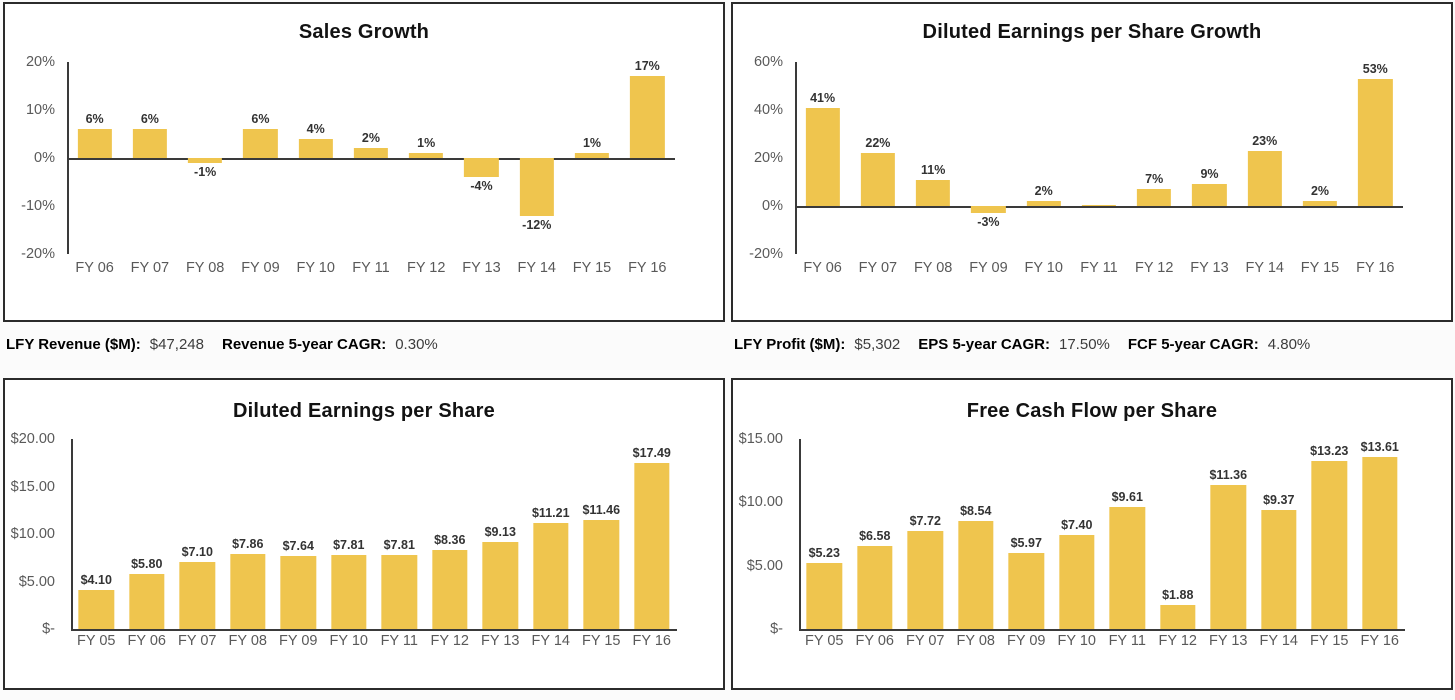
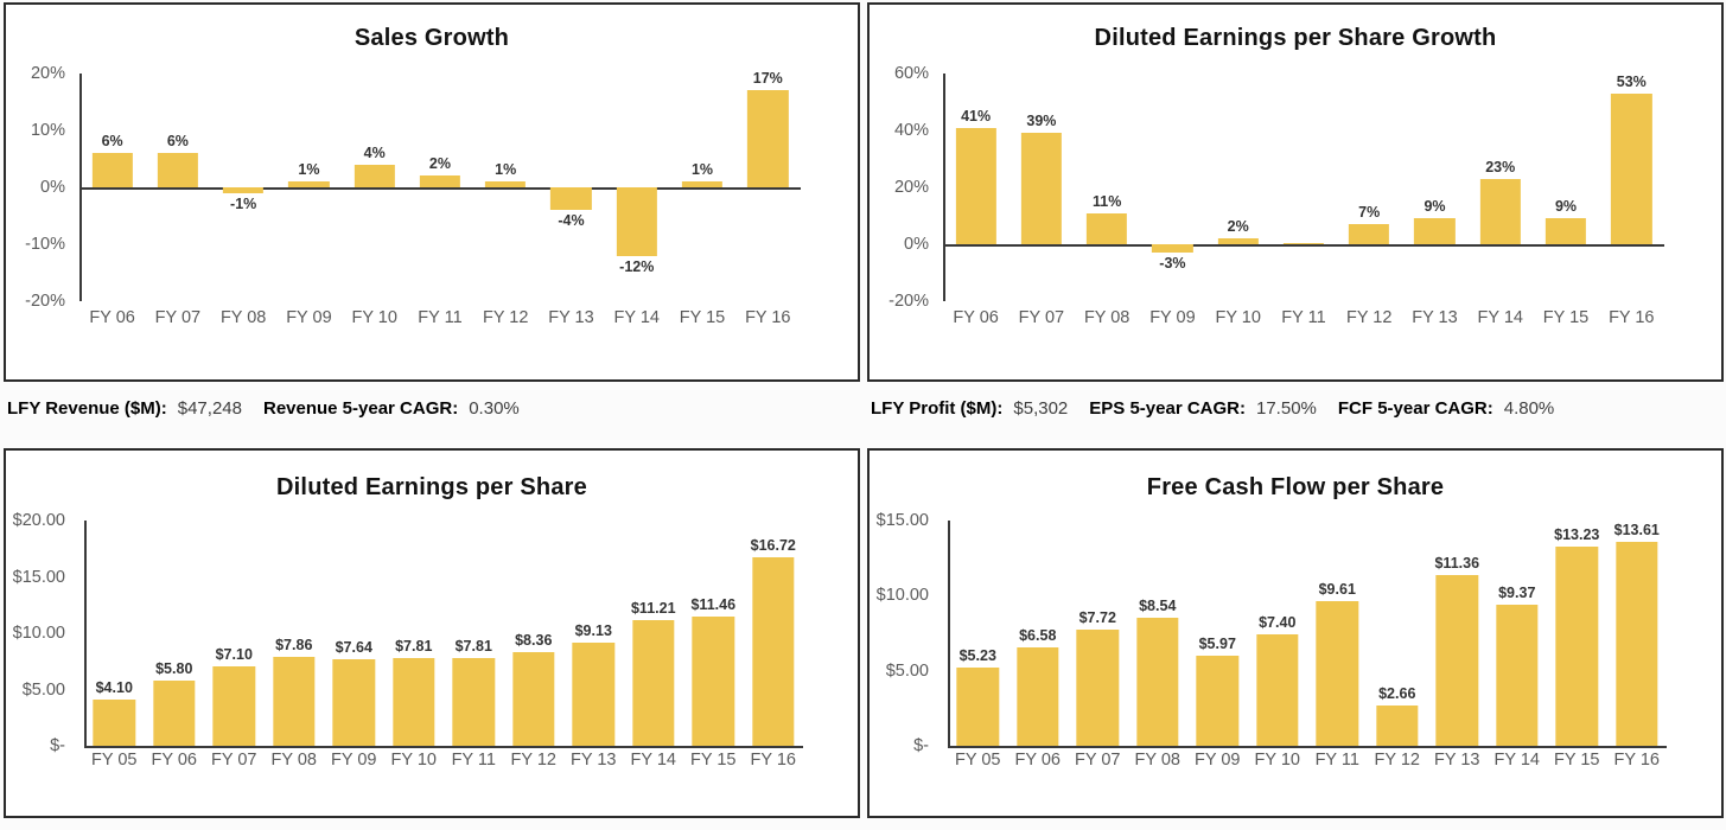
Sales Growth/FY 09: 6% -> 1%
Diluted Earnings per Share Growth/FY 07: 22% -> 39%
Diluted Earnings per Share Growth/FY 15: 2% -> 9%
Diluted Earnings per Share/FY 16: $17.49 -> $16.72
Free Cash Flow per Share/FY 12: $1.88 -> $2.66
